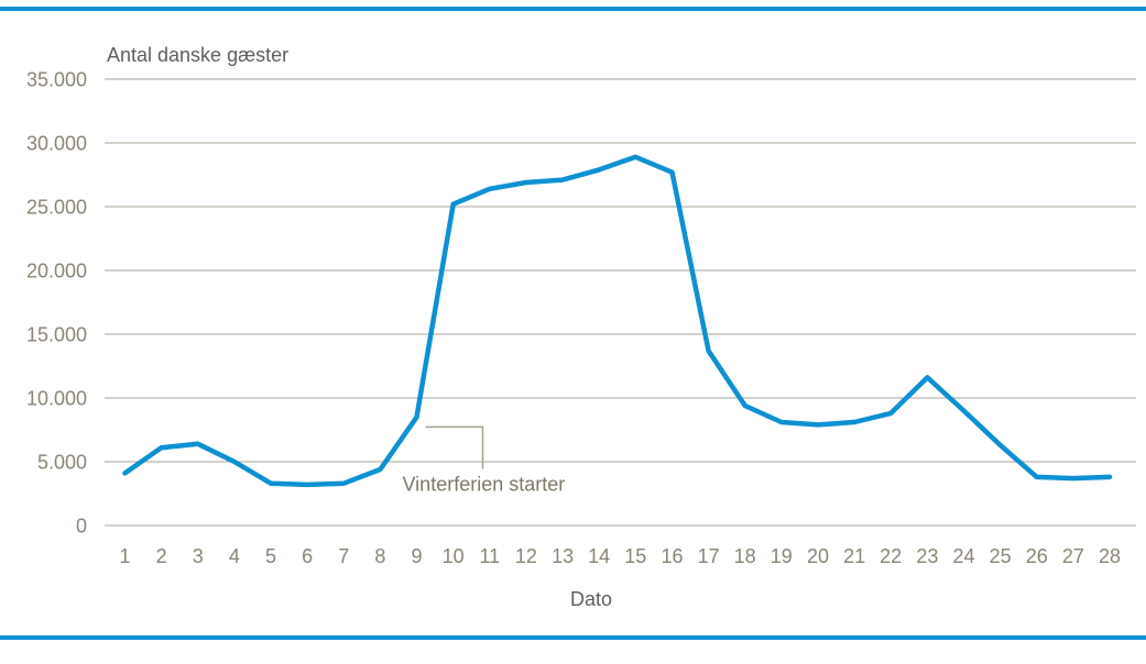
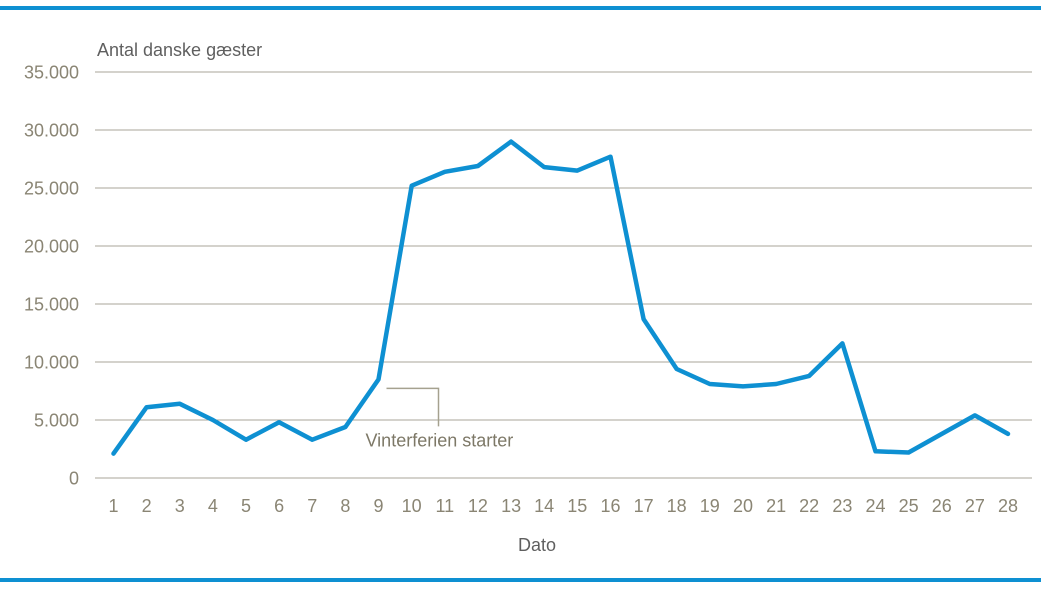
1: 4100 -> 2100
6: 3200 -> 4800
13: 27100 -> 29000
14: 27900 -> 26800
15: 28900 -> 26500
24: 9000 -> 2300
25: 6300 -> 2200
27: 3700 -> 5400
